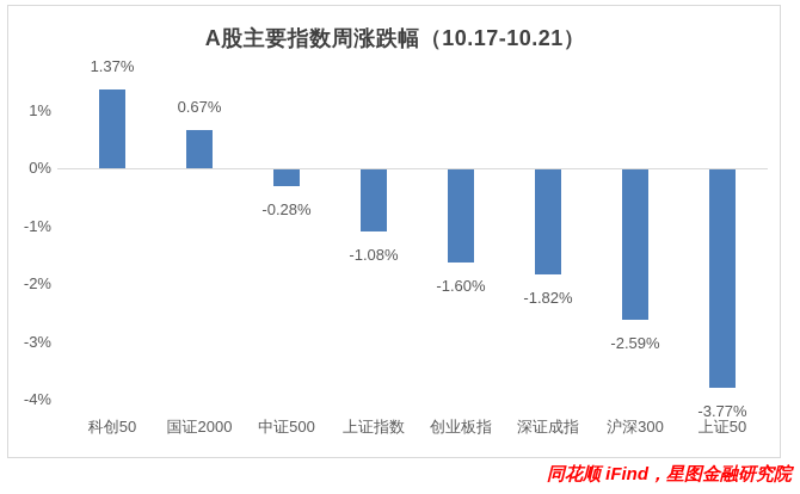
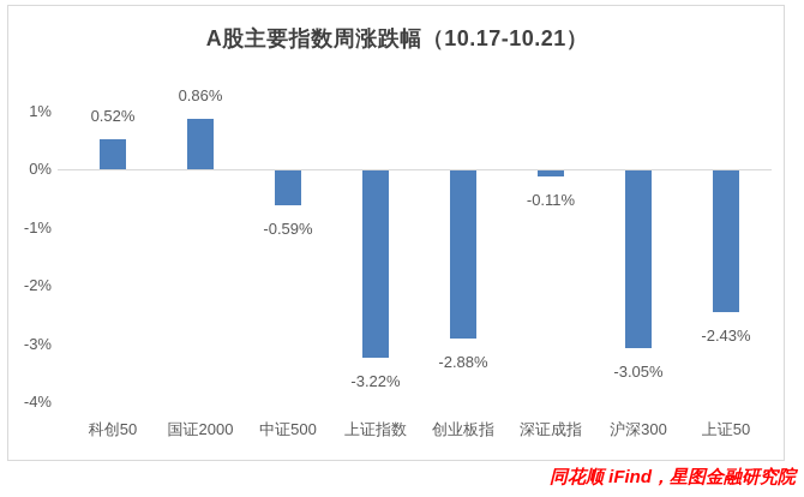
科创50: 1.37% -> 0.52%
国证2000: 0.67% -> 0.86%
中证500: -0.28% -> -0.59%
上证指数: -1.08% -> -3.22%
创业板指: -1.60% -> -2.88%
深证成指: -1.82% -> -0.11%
沪深300: -2.59% -> -3.05%
上证50: -3.77% -> -2.43%
